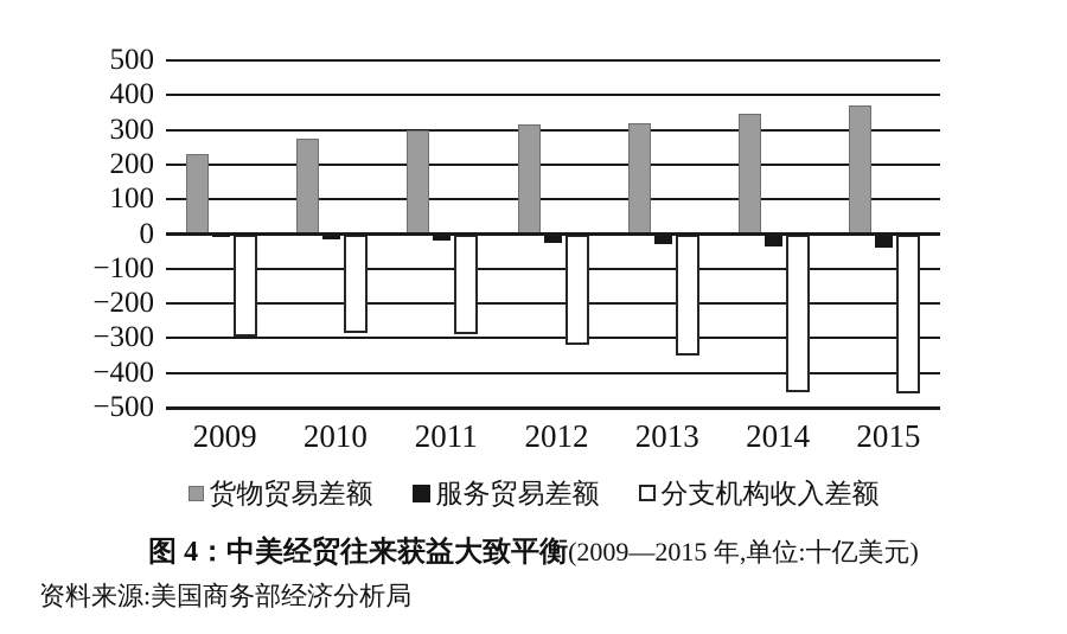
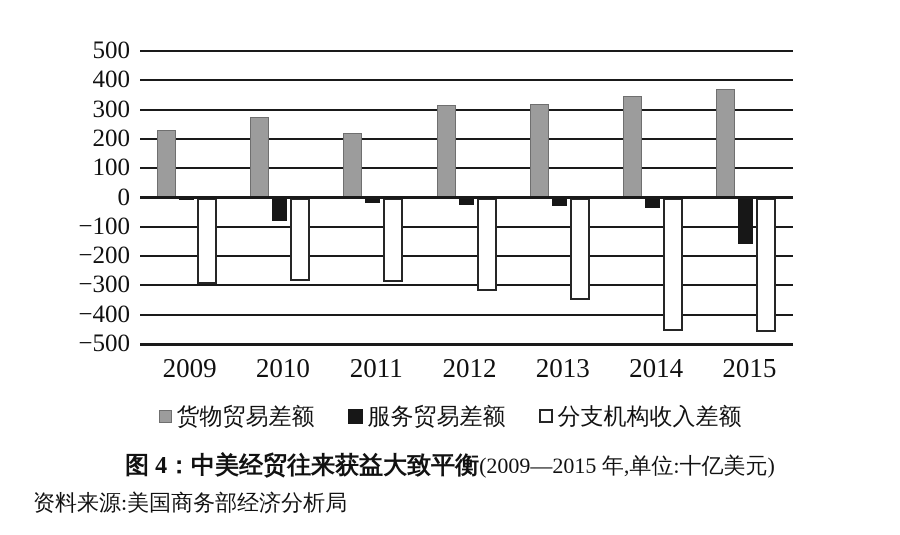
服务贸易差额/2010: -20 -> -80
货物贸易差额/2011: 300 -> 220
服务贸易差额/2015: -40 -> -160
